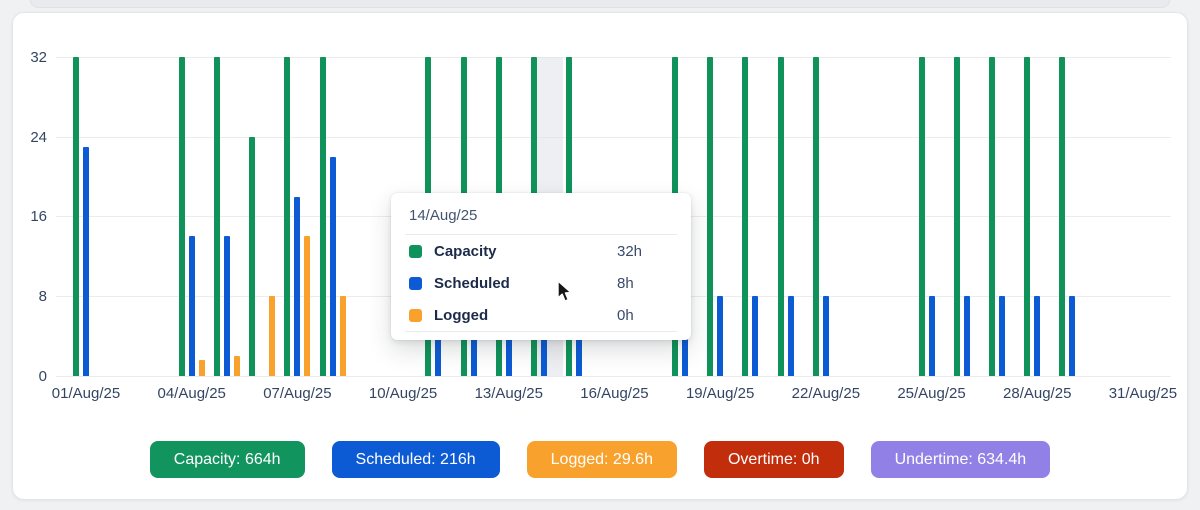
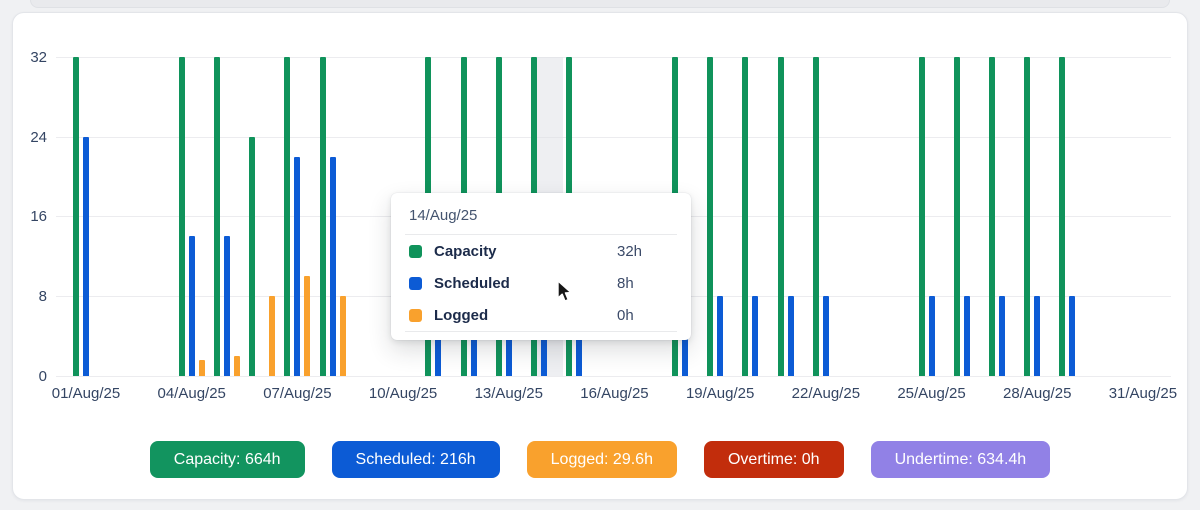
Scheduled/01/Aug/25: 23 -> 24
Scheduled/07/Aug/25: 18 -> 22
Logged/07/Aug/25: 14 -> 10
